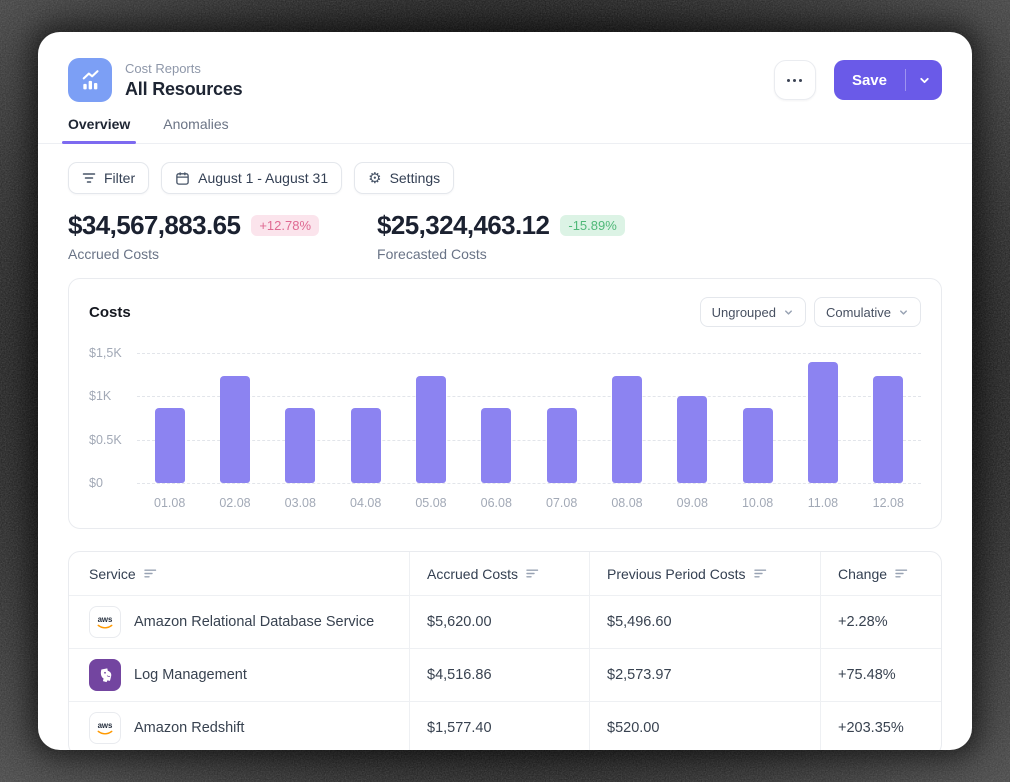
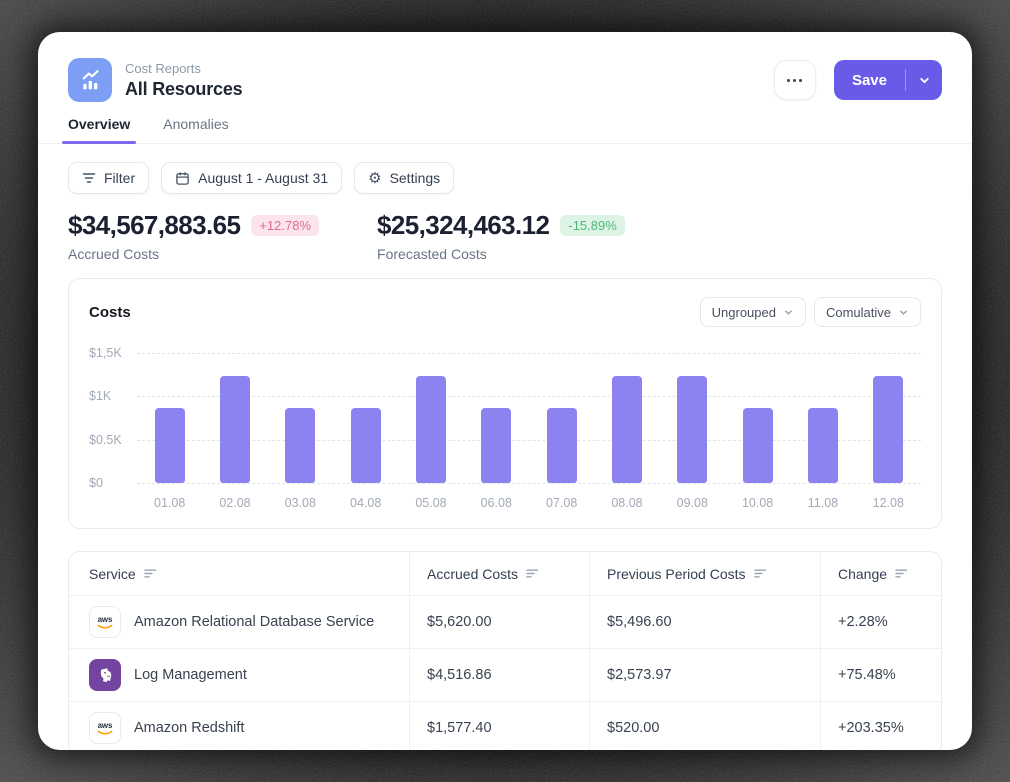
09.08: $1.0K -> $1.2K
11.08: $1.4K -> $0.9K
